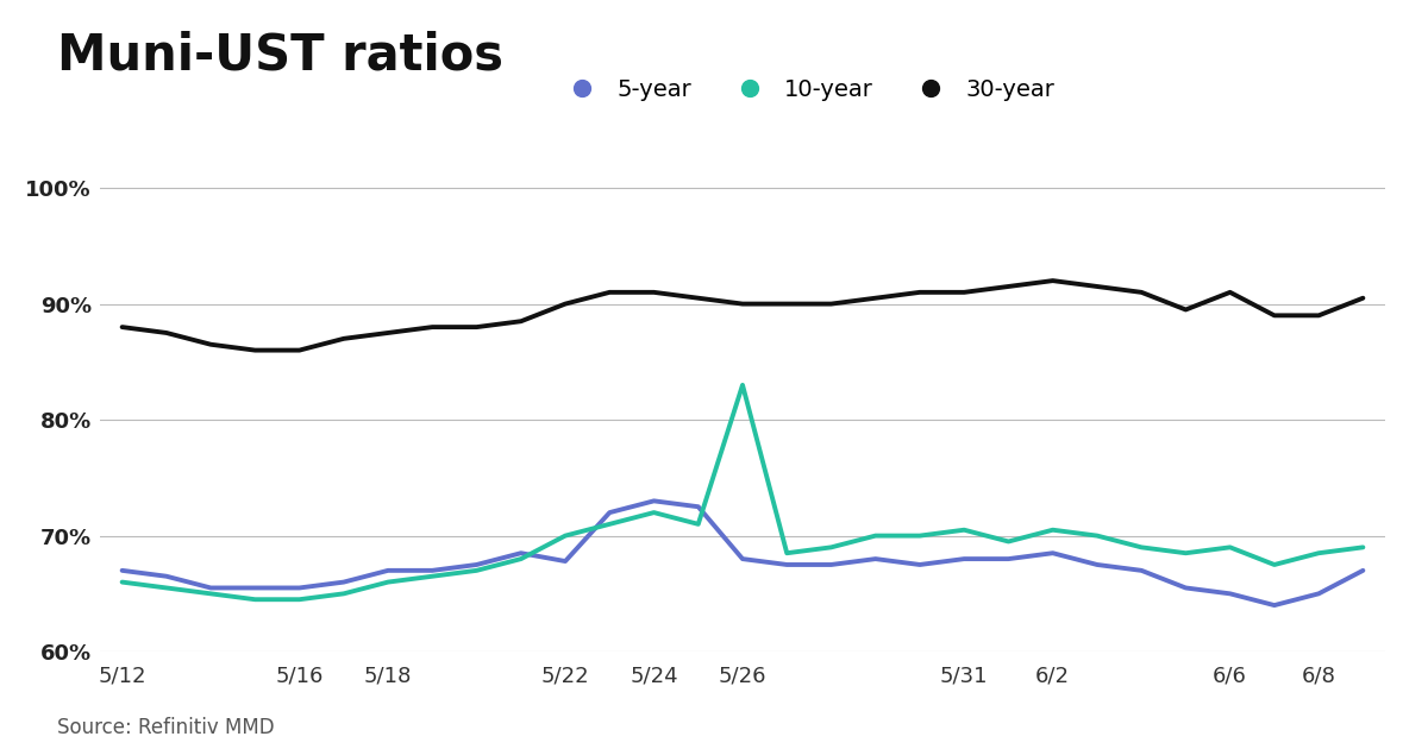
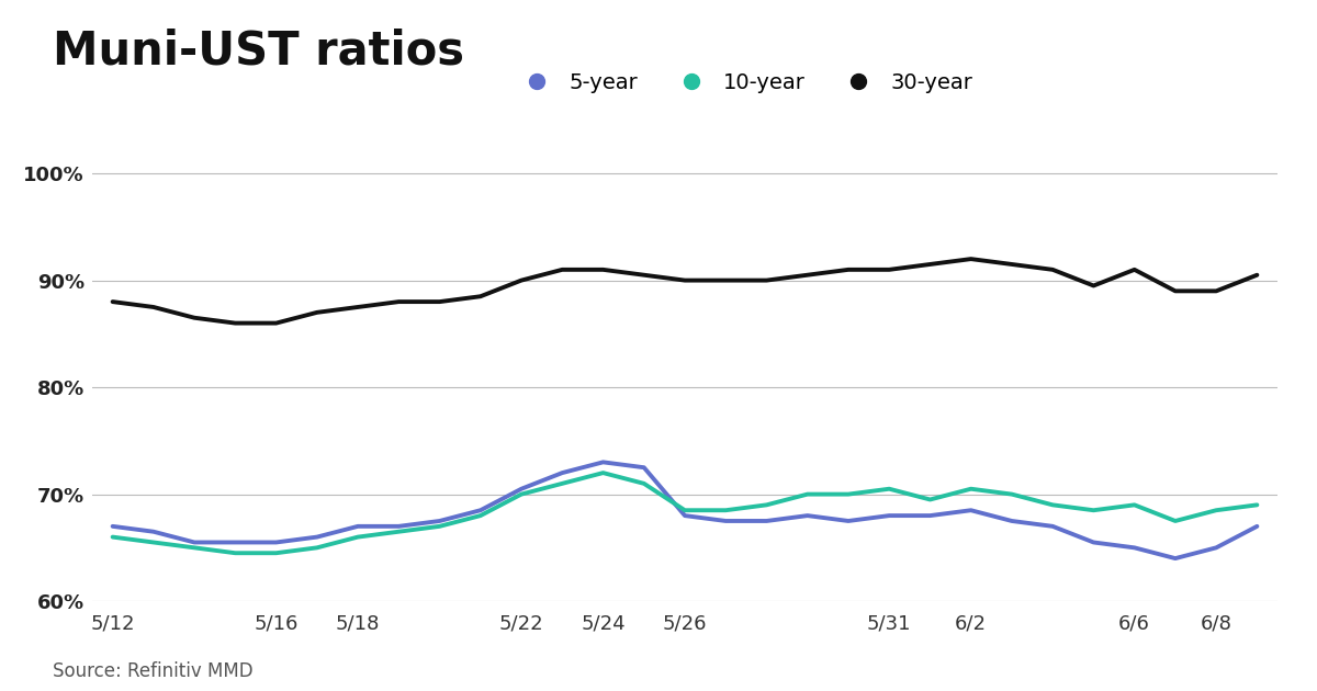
5-year/5/22: 67.8% -> 70.5%
10-year/5/26: 83.0% -> 68.5%
